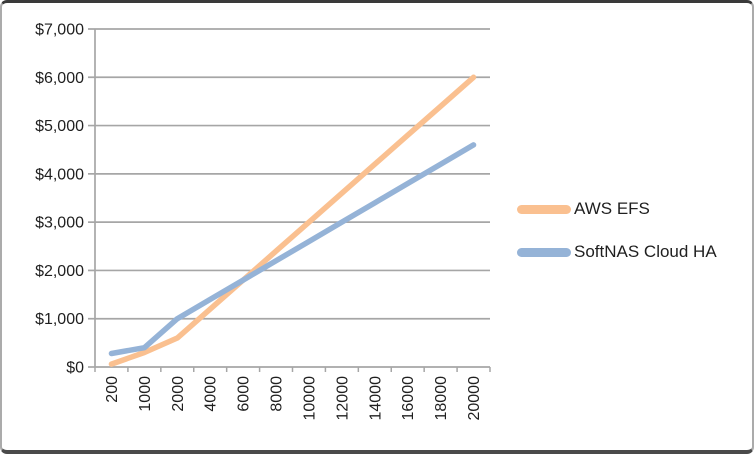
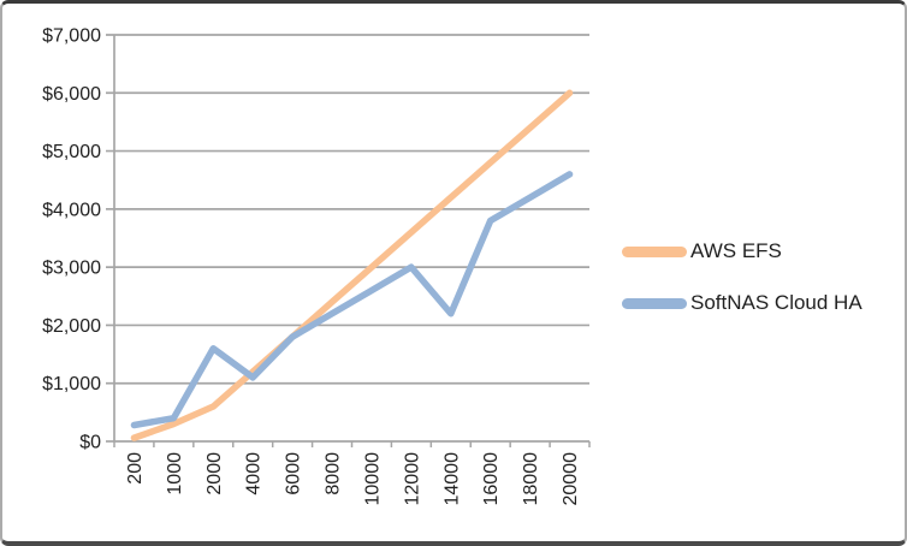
SoftNAS Cloud HA/2000: $1000 -> $1600
SoftNAS Cloud HA/4000: $1400 -> $1100
SoftNAS Cloud HA/14000: $3400 -> $2200
